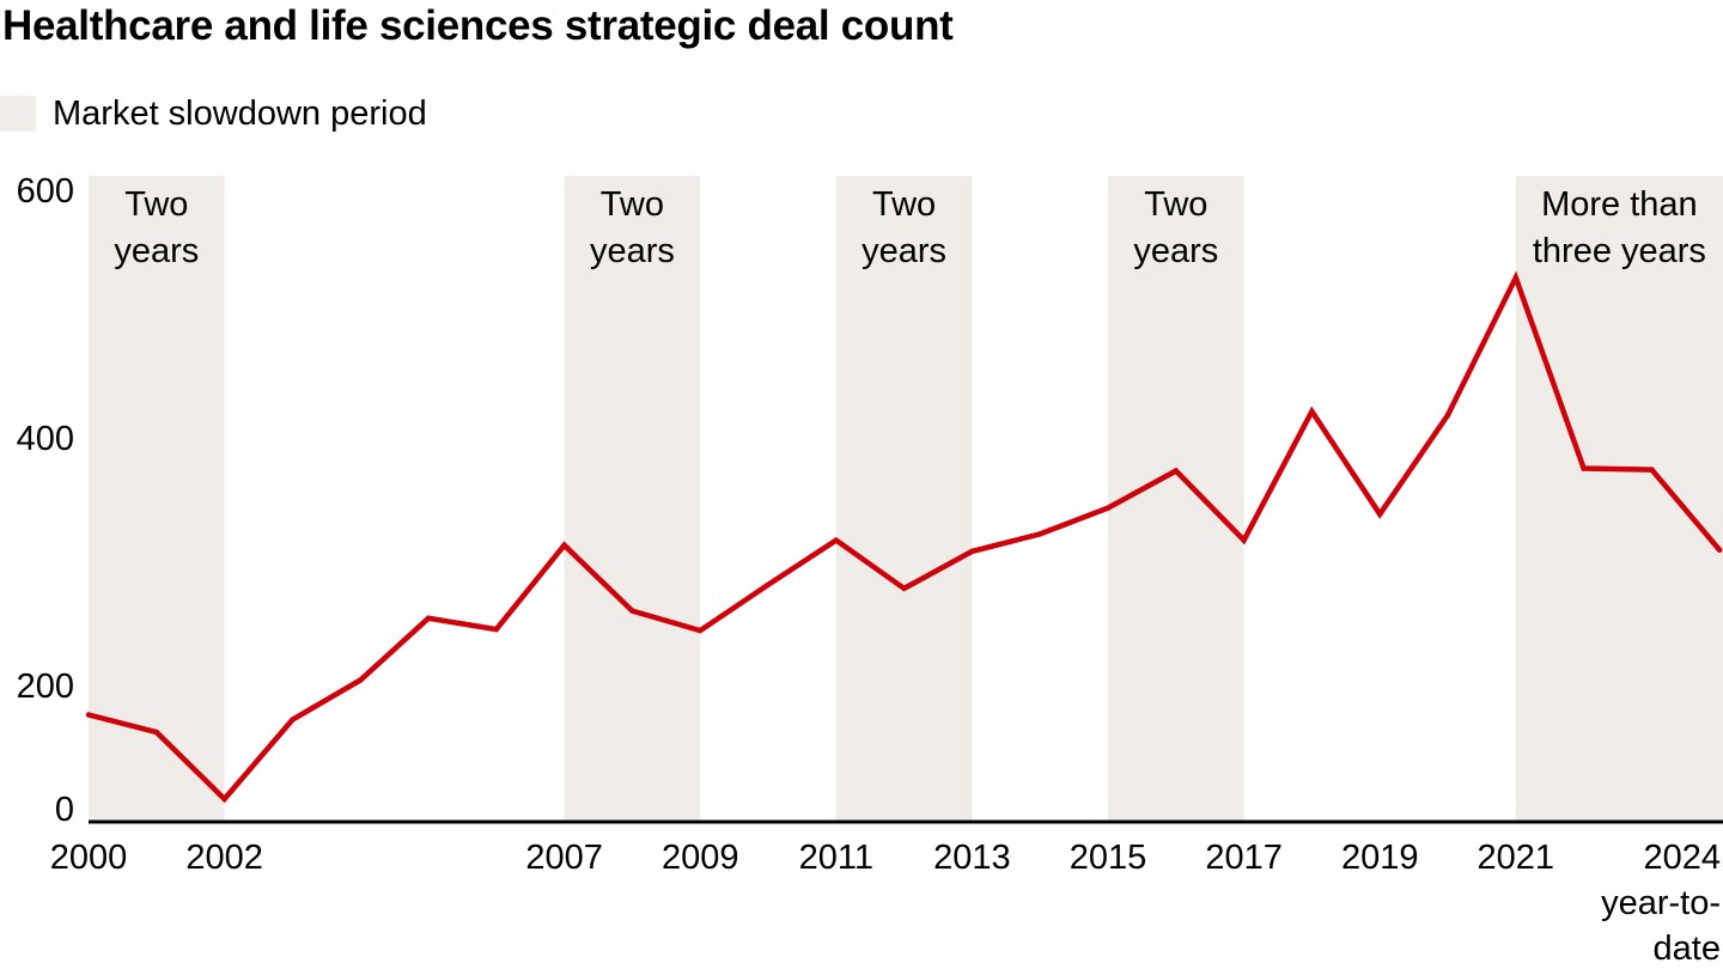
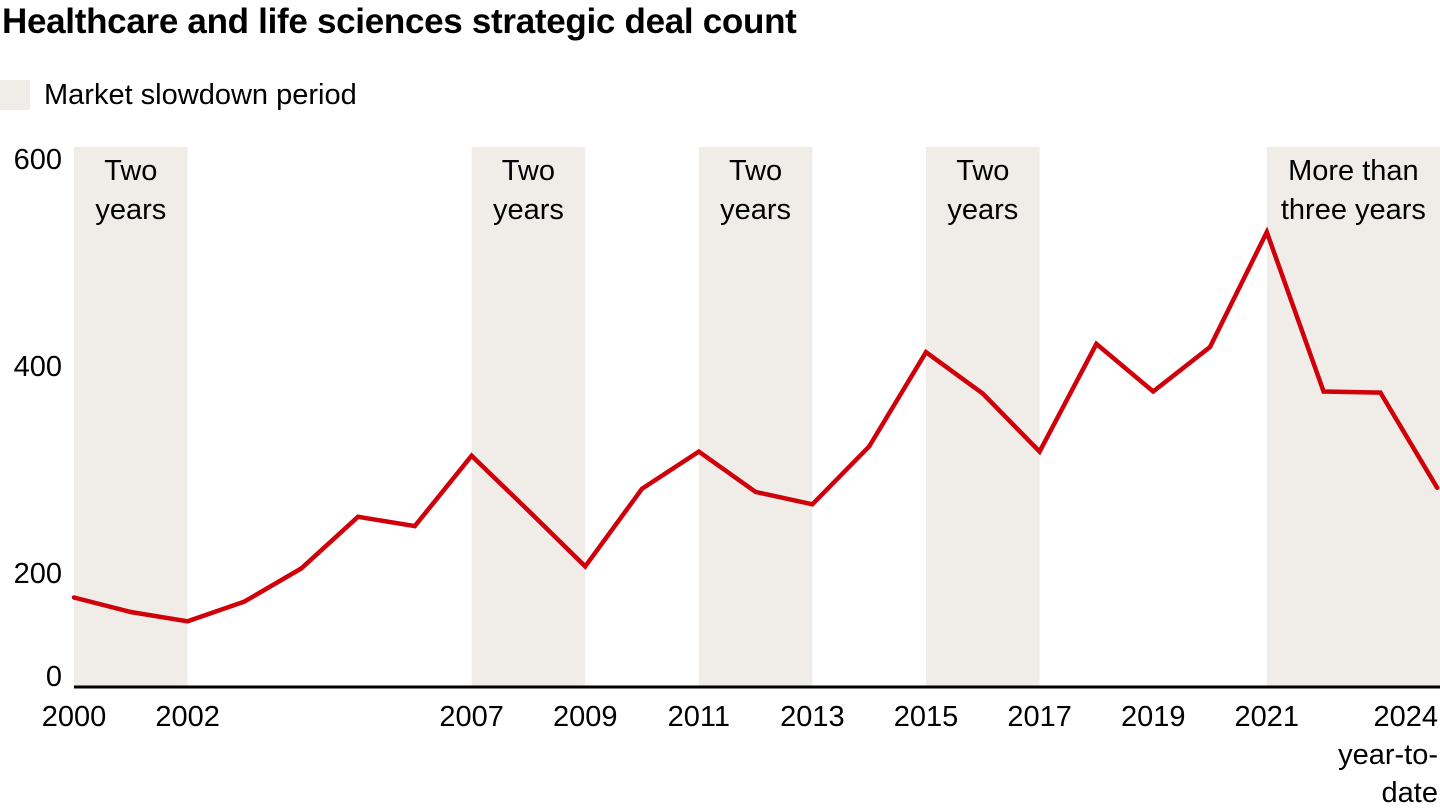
2002: 118 -> 163
2009: 254 -> 216
2013: 318 -> 276
2015: 353 -> 423
2019: 348 -> 385
2024: 319 -> 292
